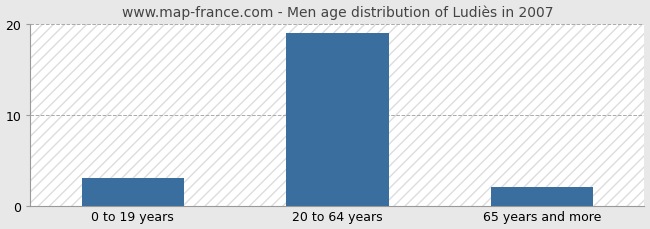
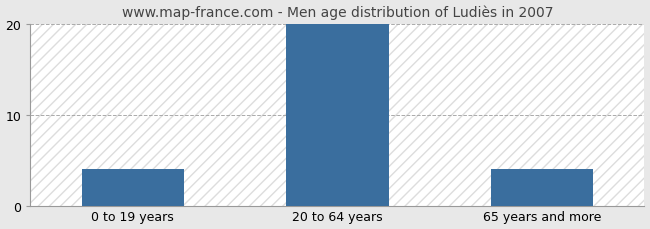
0 to 19 years: 3 -> 4
20 to 64 years: 19 -> 20
65 years and more: 2 -> 4
